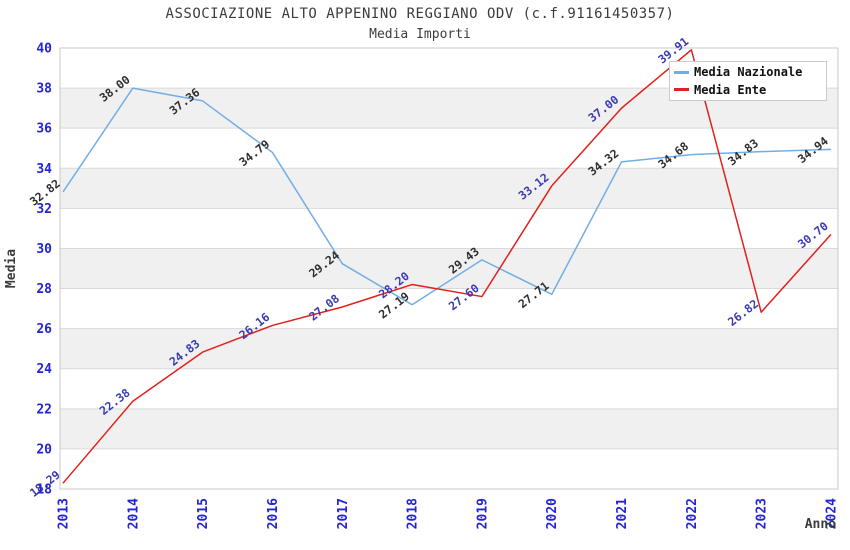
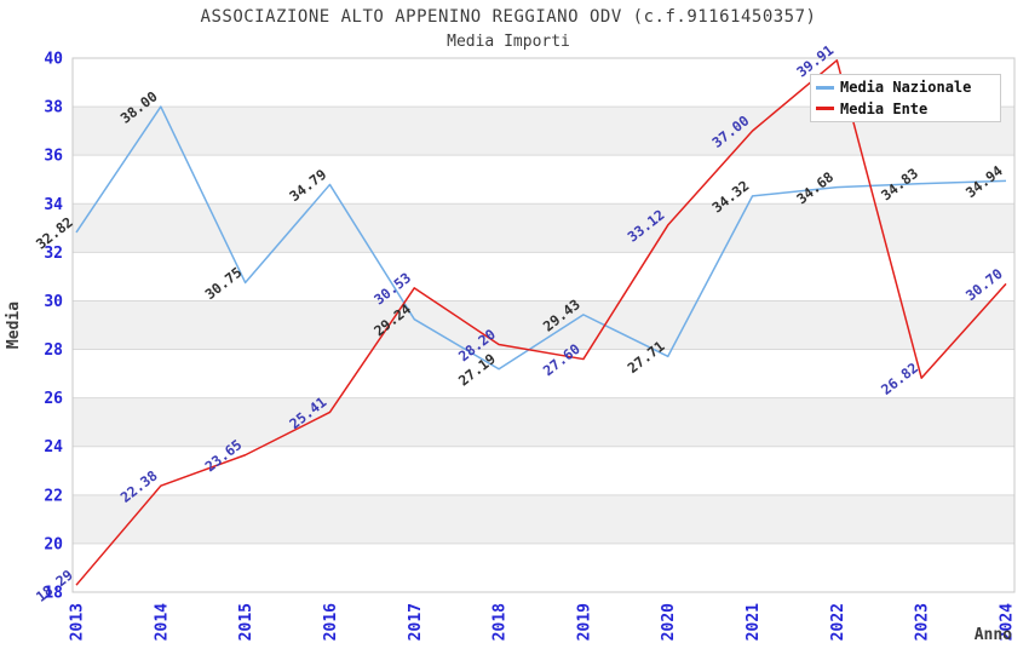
Media Nazionale/2015: 37.36 -> 30.75
Media Ente/2015: 24.83 -> 23.65
Media Ente/2016: 26.16 -> 25.41
Media Ente/2017: 27.08 -> 30.53
